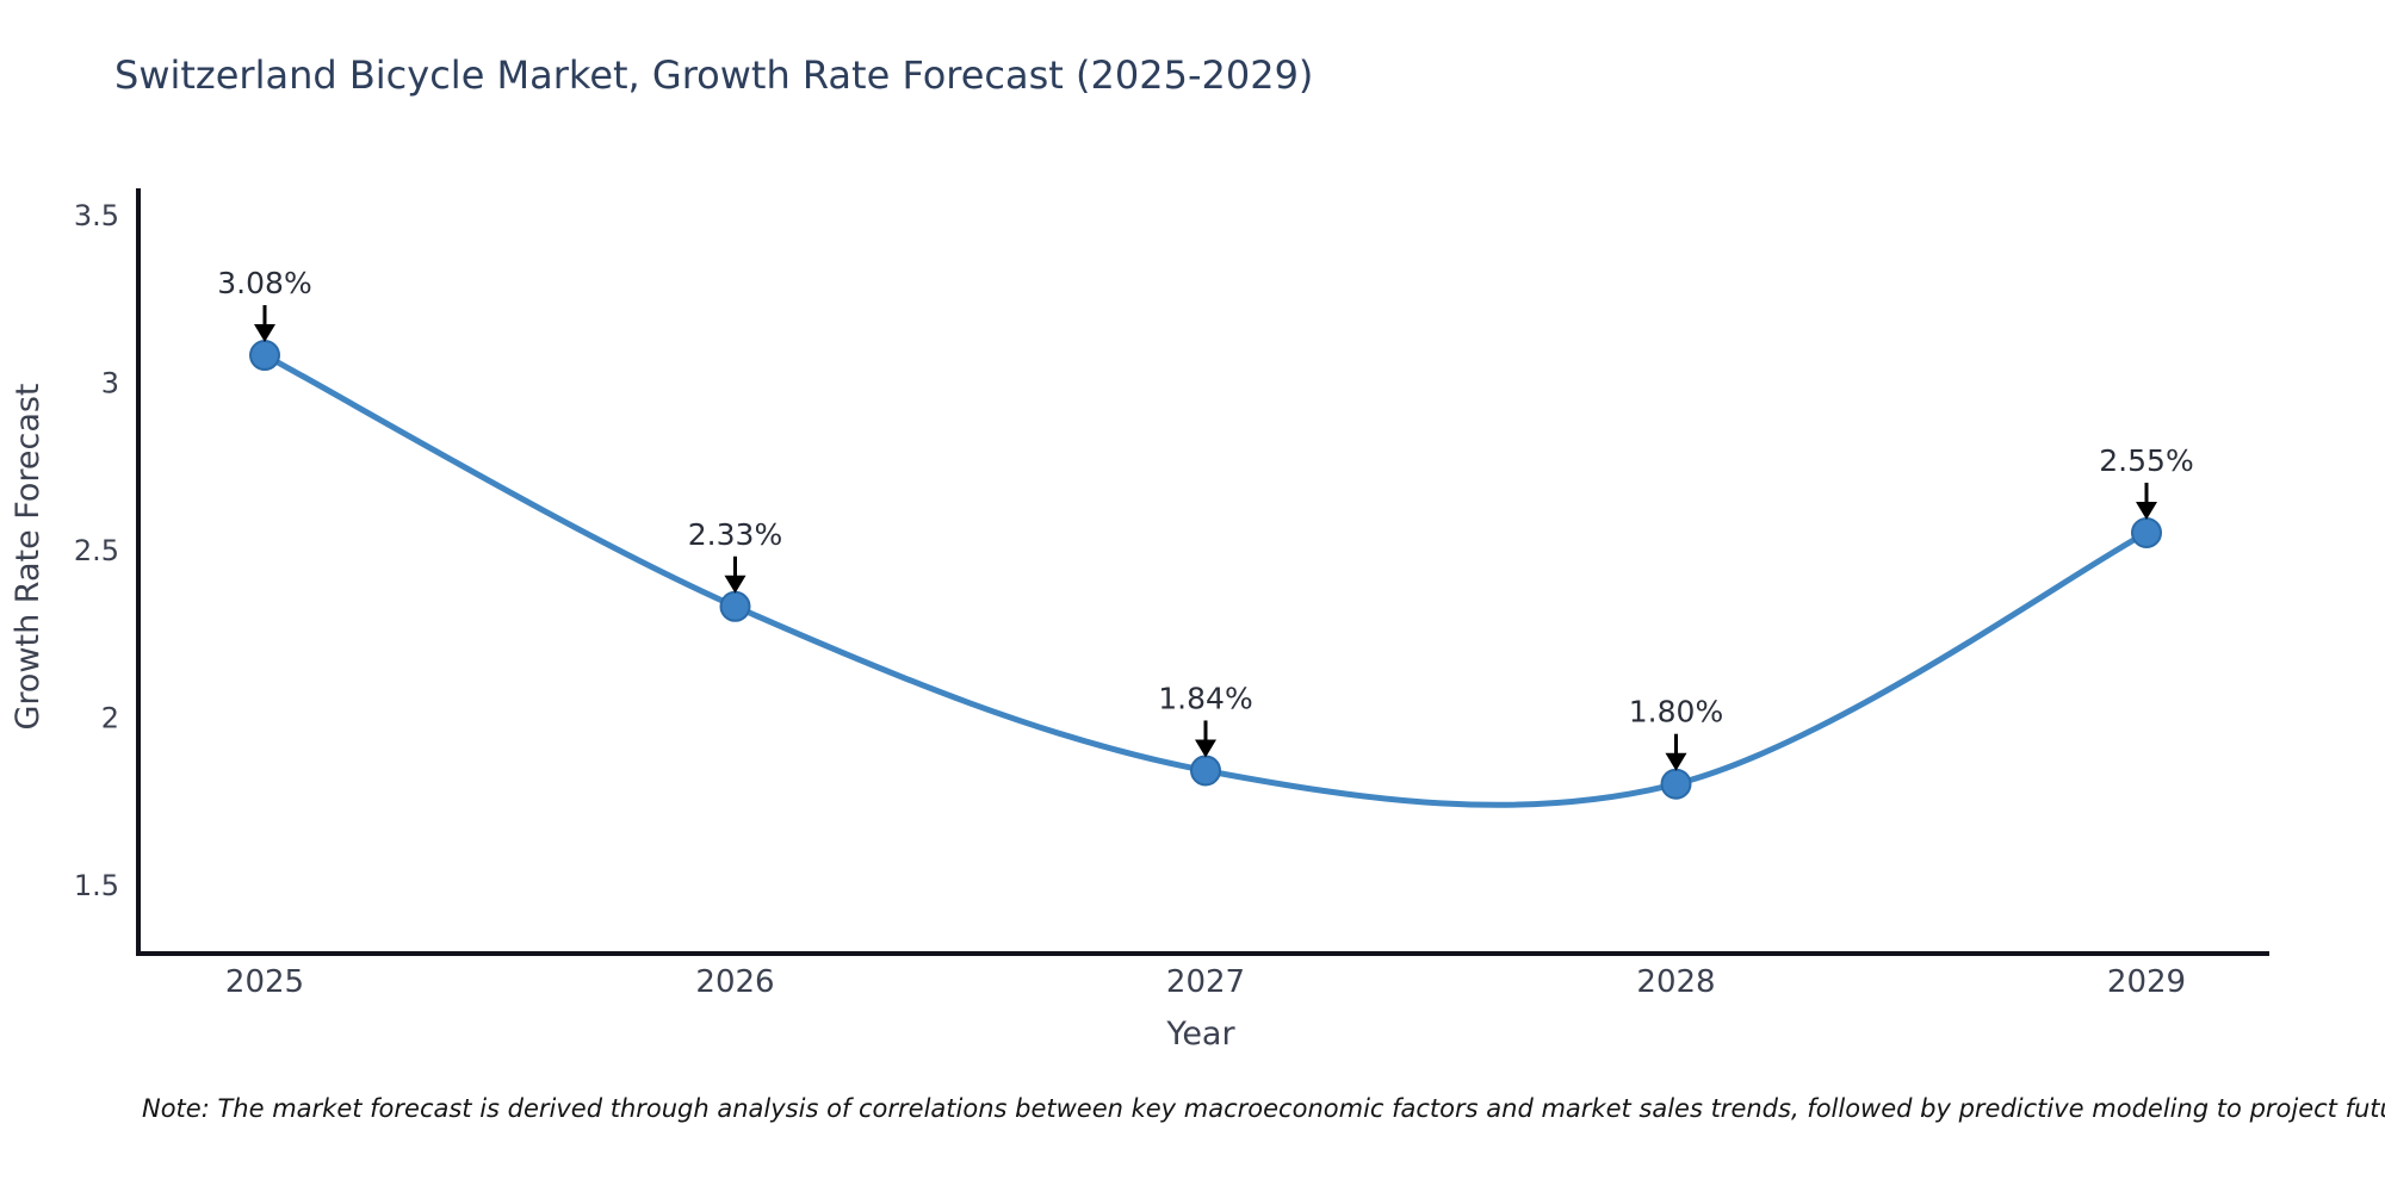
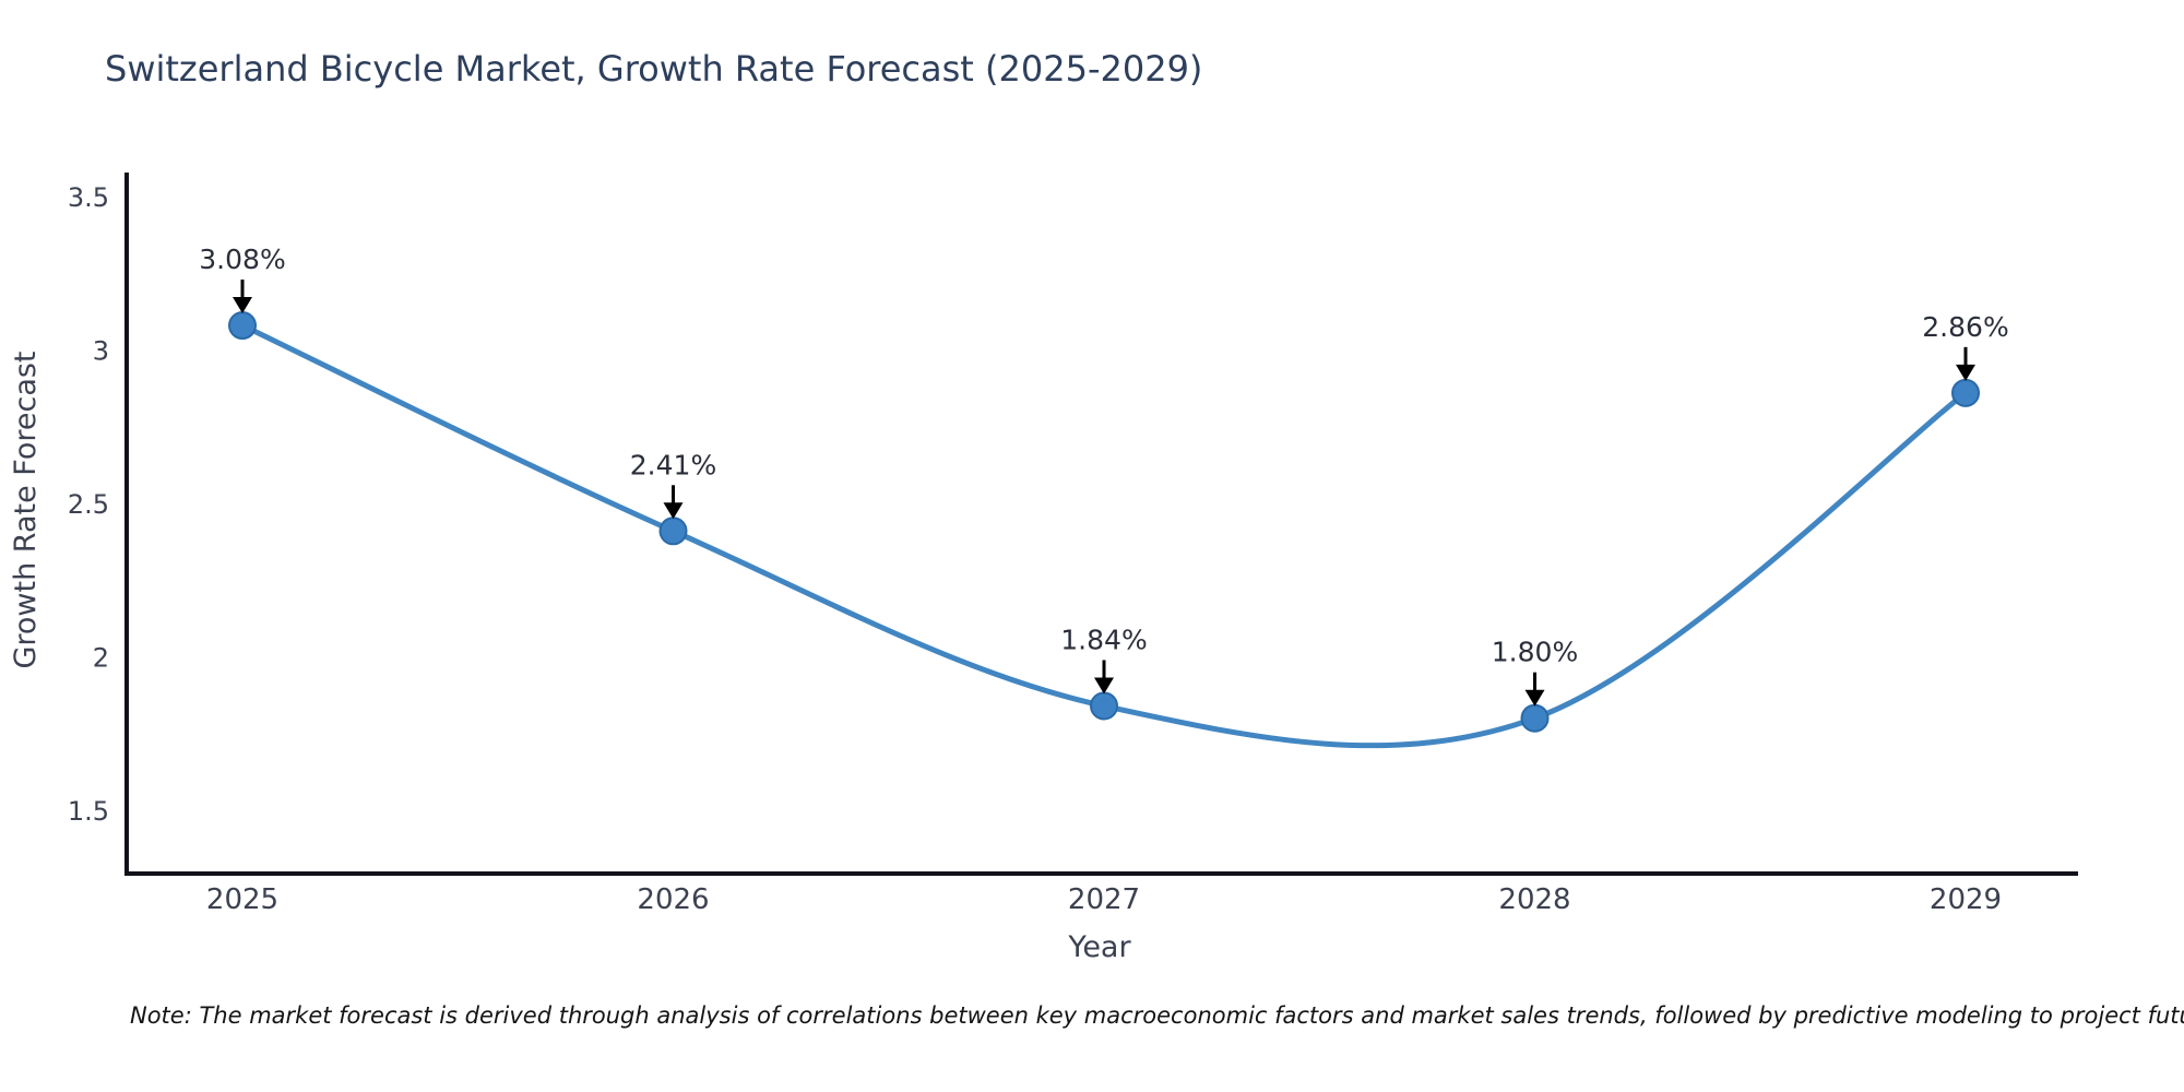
2026: 2.33% -> 2.41%
2029: 2.55% -> 2.86%
